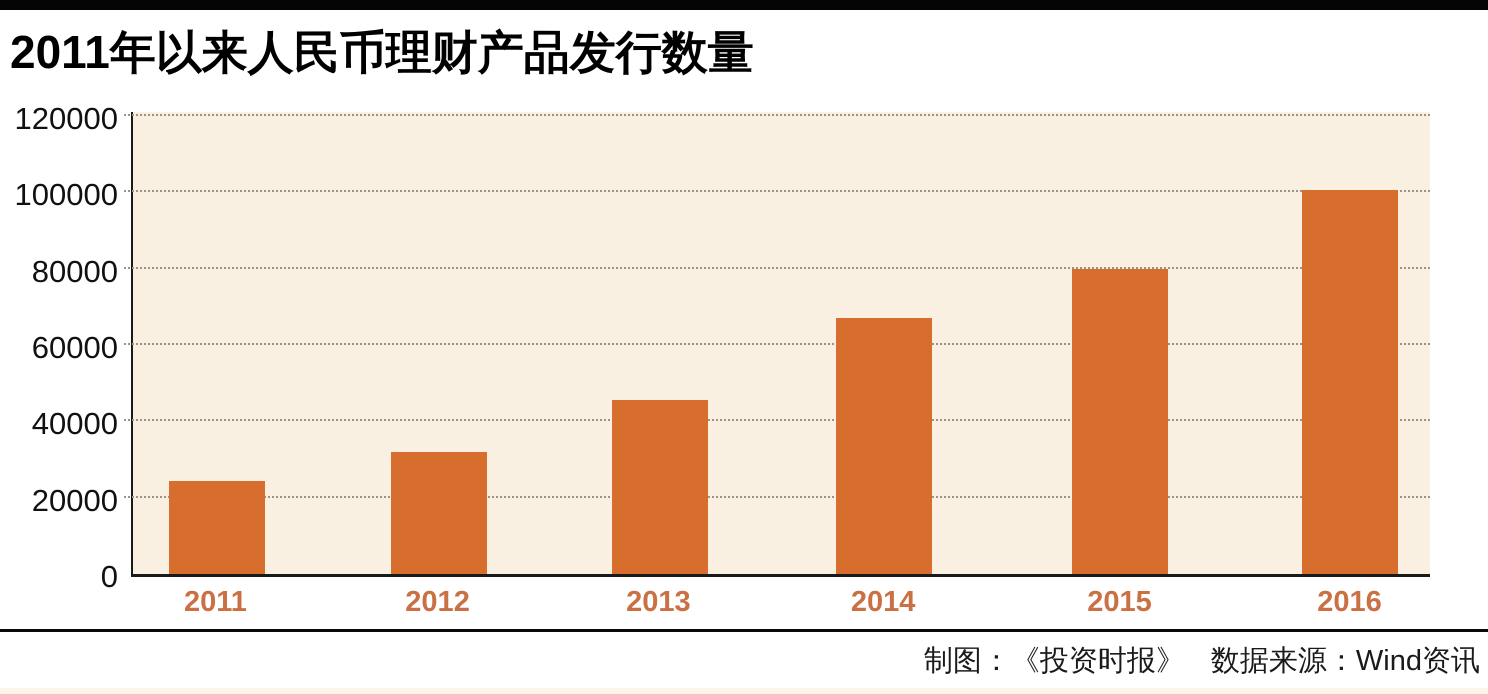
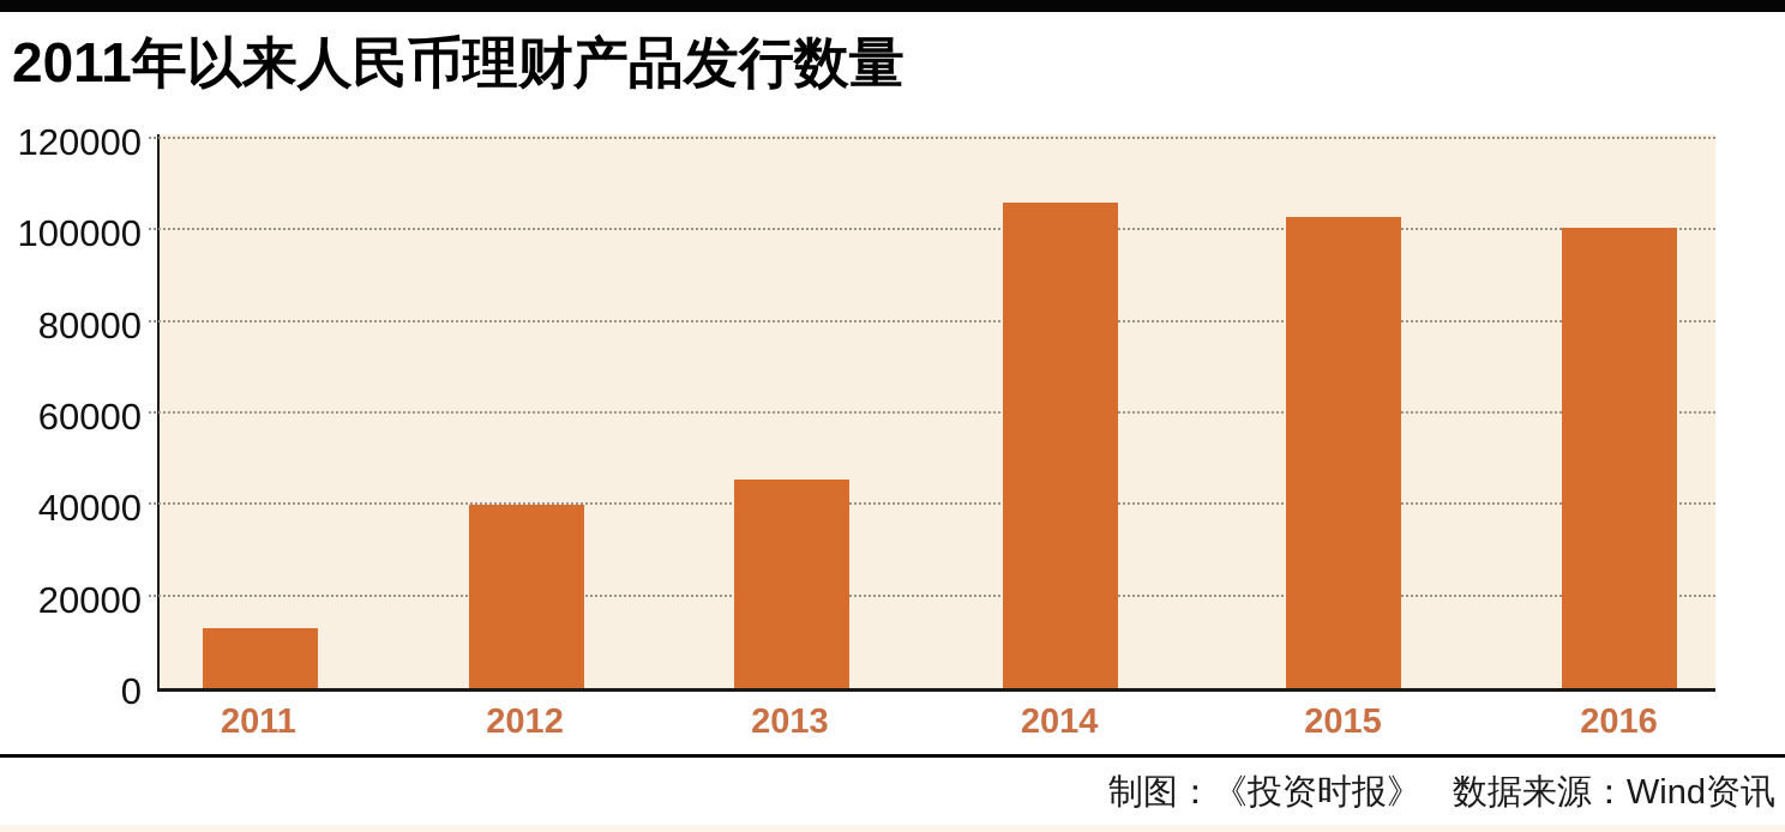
2011: 24000 -> 13000
2012: 32000 -> 40000
2014: 67000 -> 106000
2015: 80000 -> 103000
